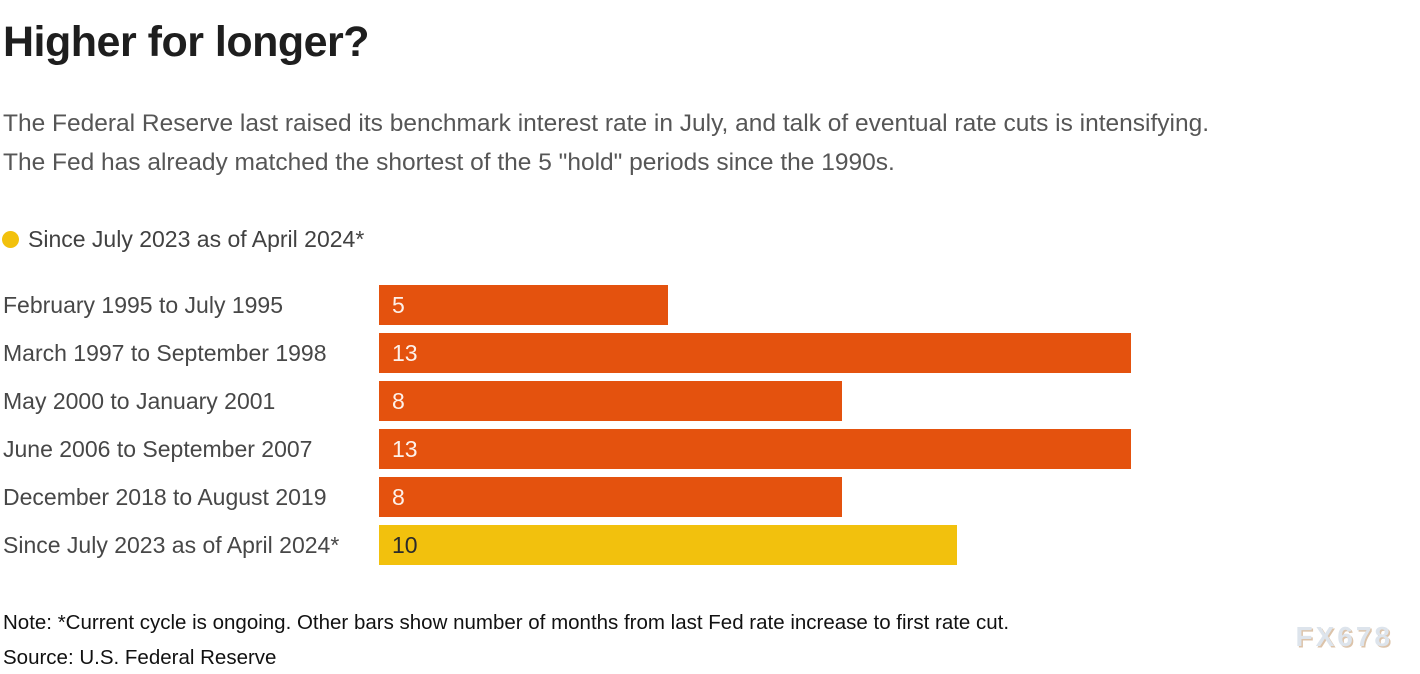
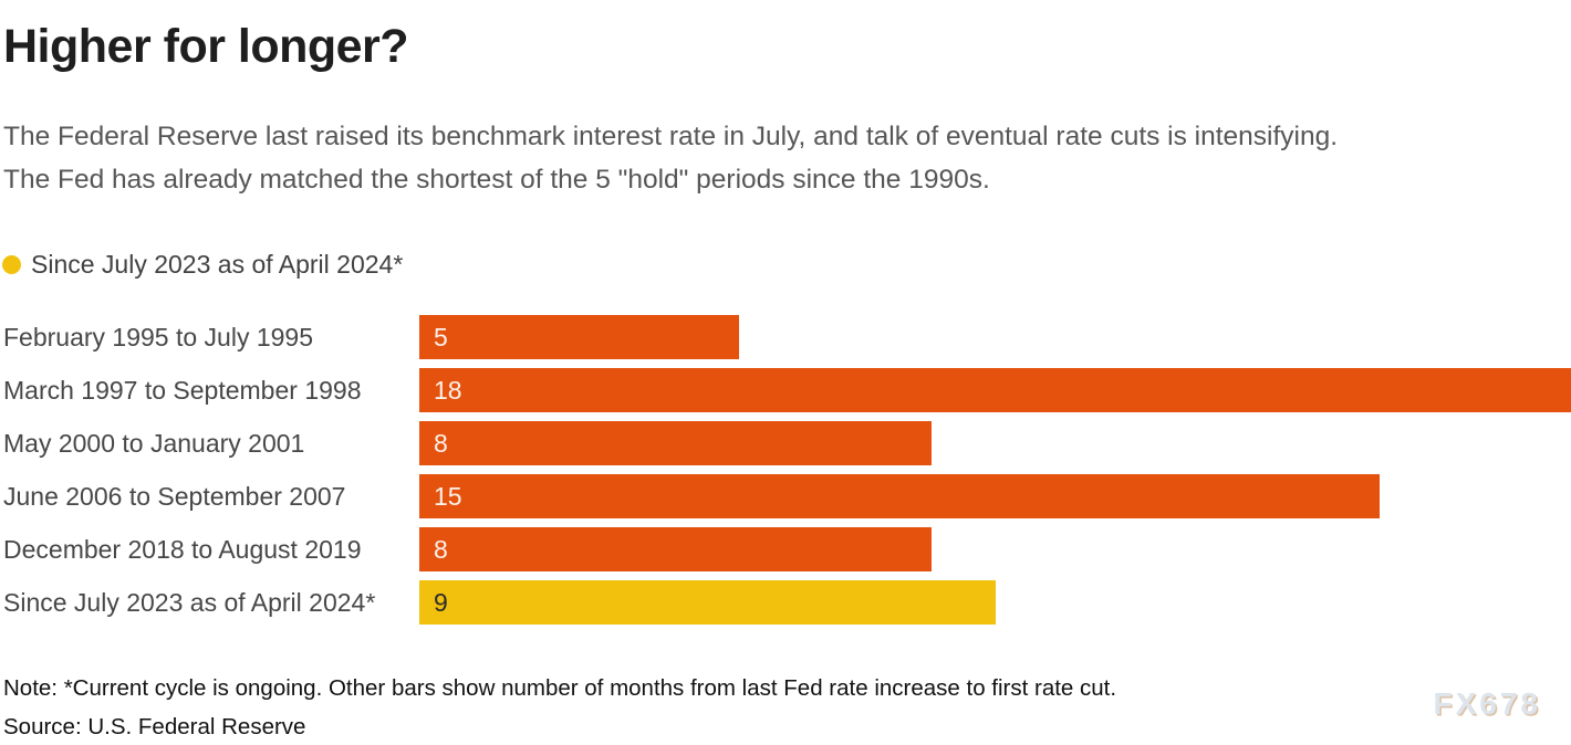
March 1997 to September 1998: 13 -> 18
June 2006 to September 2007: 13 -> 15
Since July 2023 as of April 2024*: 10 -> 9
